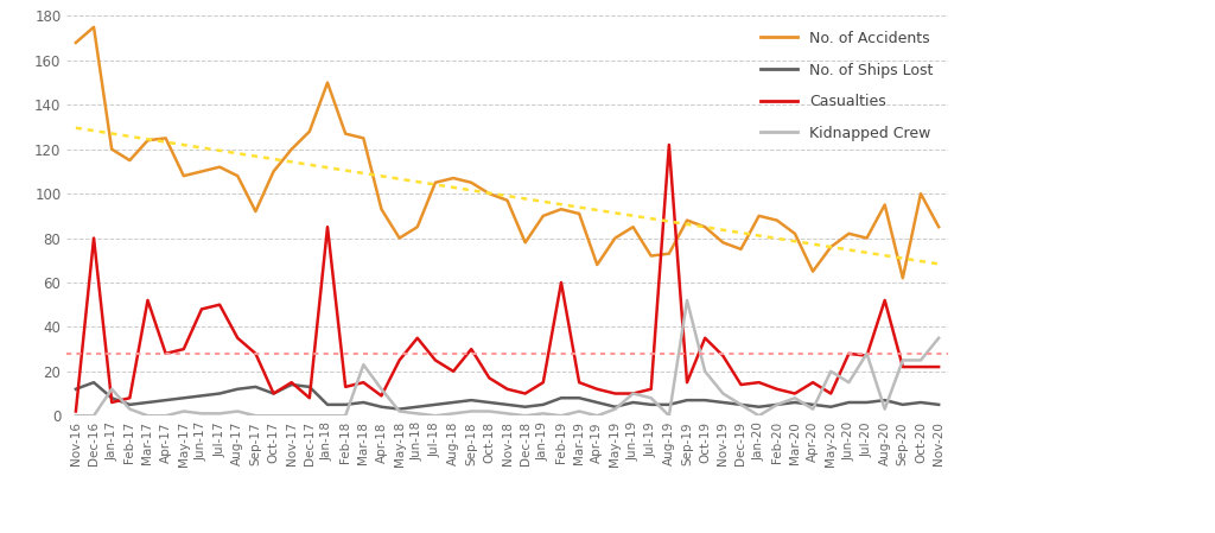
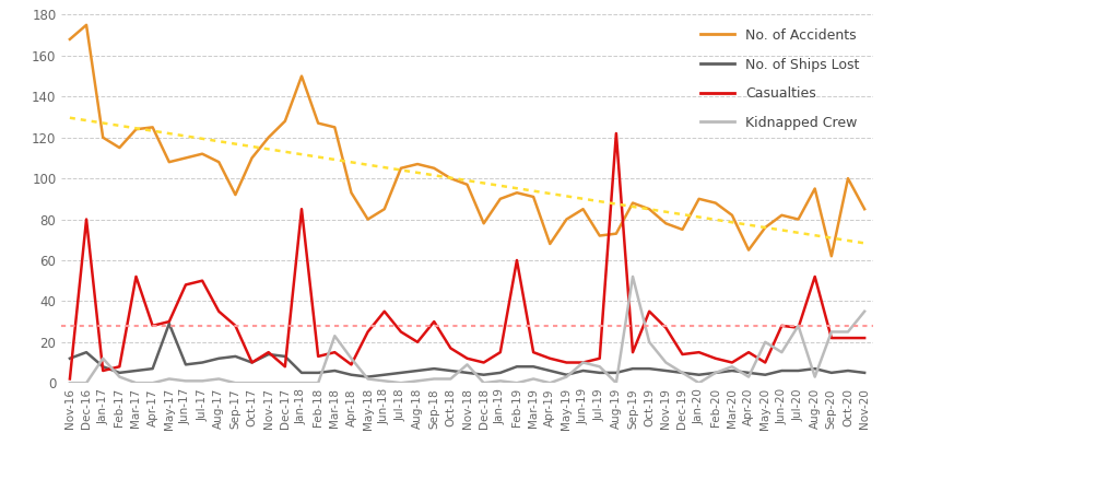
No. of Ships Lost/May-17: 8 -> 29
Kidnapped Crew/Nov-18: 1 -> 9
